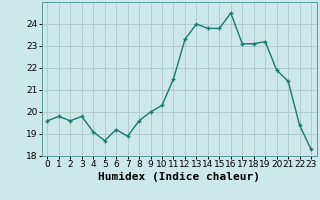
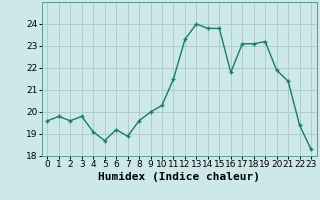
16: 24.5 -> 21.8
